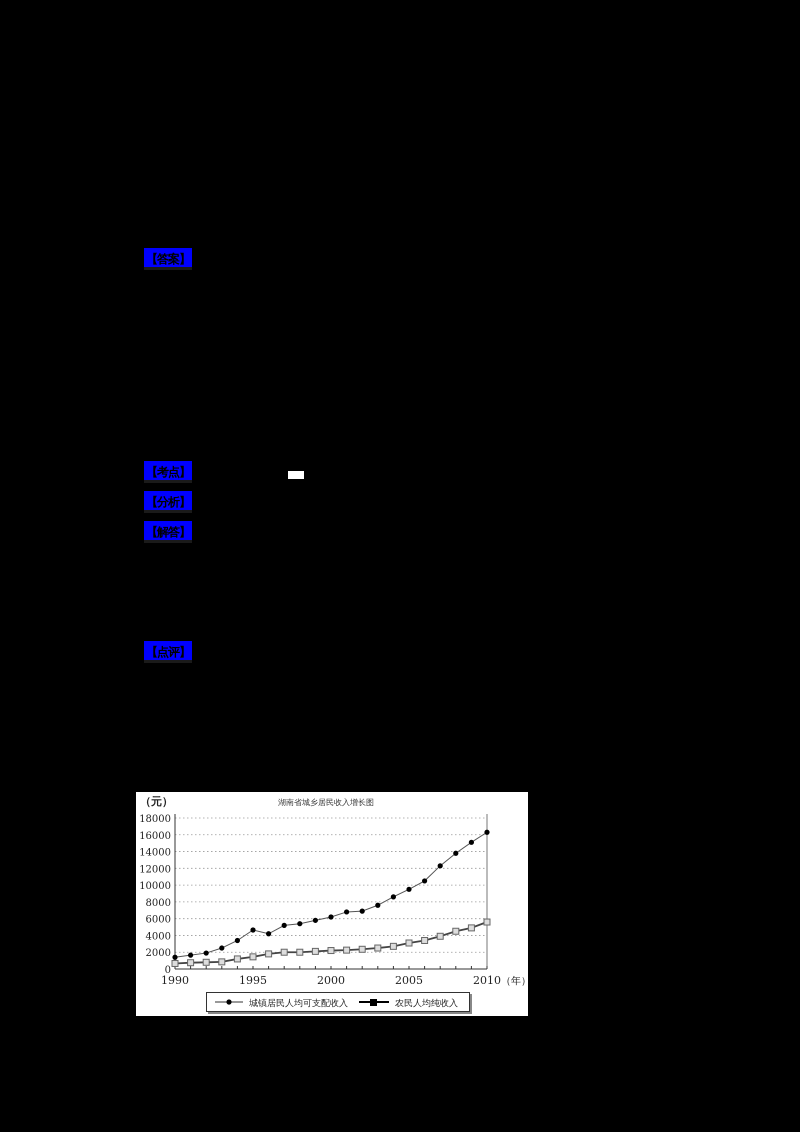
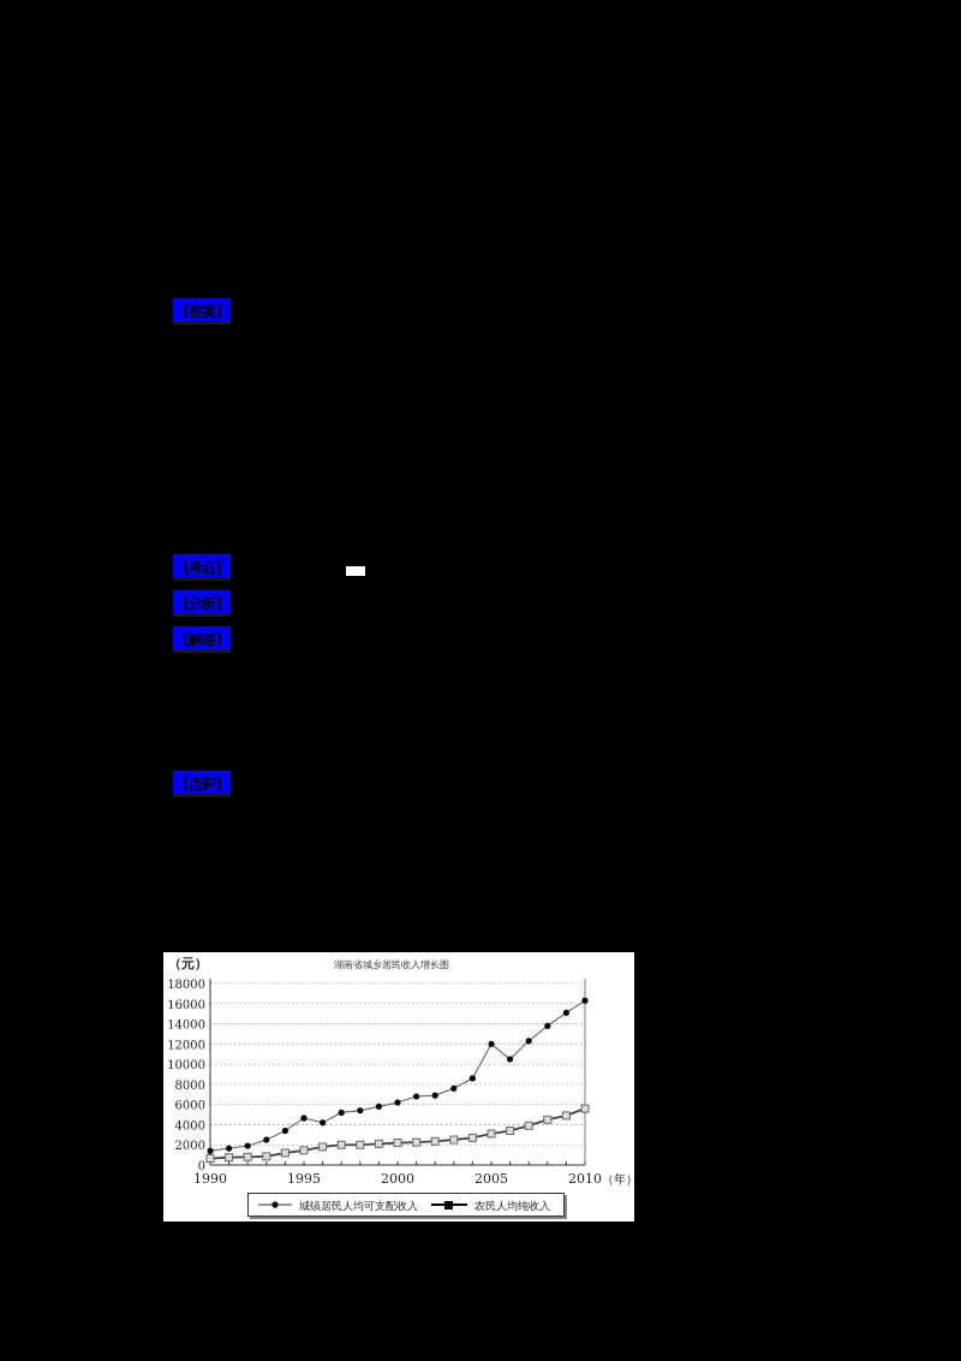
城镇居民人均可支配收入/2005: 10000 -> 12000
